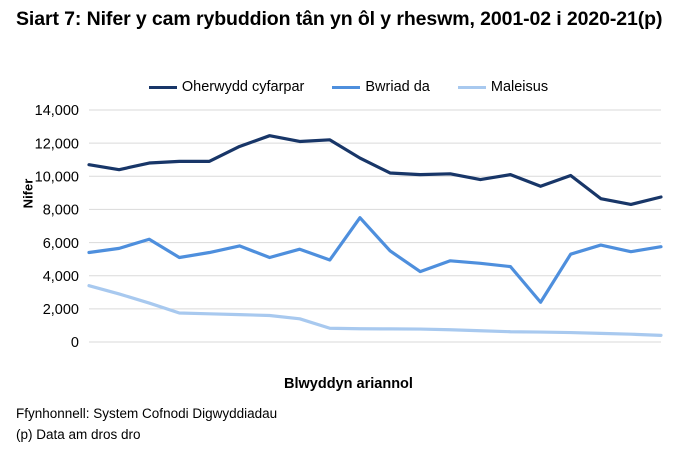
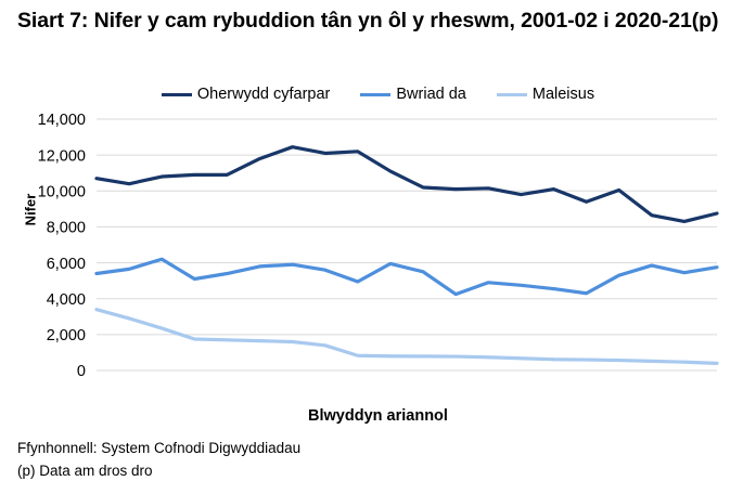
Bwriad da/2007-08: 5100 -> 5900
Bwriad da/2010-11: 7500 -> 6000
Bwriad da/2016-17: 2400 -> 4300
